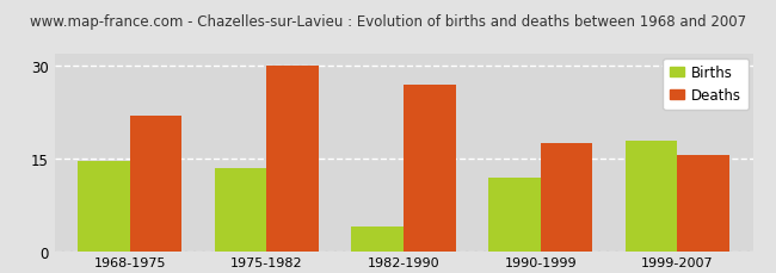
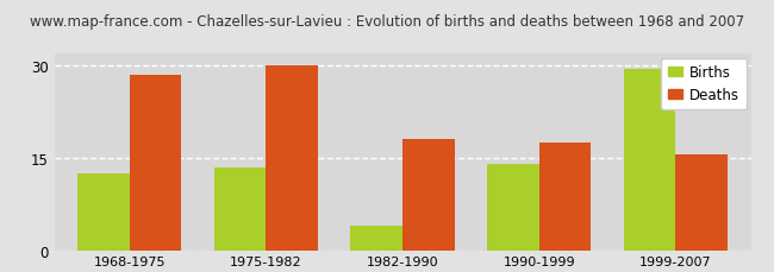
Births/1968-1975: 14.6 -> 12.5
Deaths/1968-1975: 22.0 -> 28.5
Deaths/1982-1990: 27.0 -> 18.0
Births/1990-1999: 12.0 -> 14.0
Births/1999-2007: 17.8 -> 29.5
